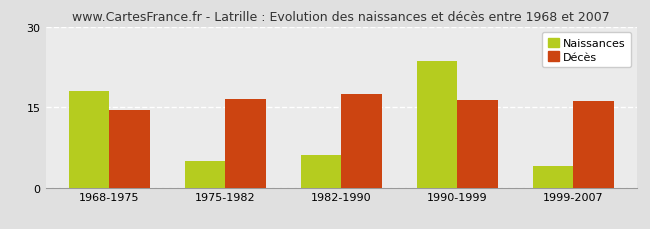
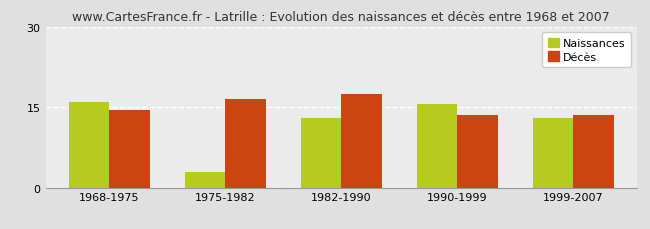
Naissances/1968-1975: 18.0 -> 16.0
Naissances/1975-1982: 5.0 -> 3.0
Naissances/1982-1990: 6.0 -> 13.0
Naissances/1990-1999: 23.6 -> 15.5
Décès/1990-1999: 16.4 -> 13.5
Naissances/1999-2007: 4.0 -> 13.0
Décès/1999-2007: 16.2 -> 13.5
